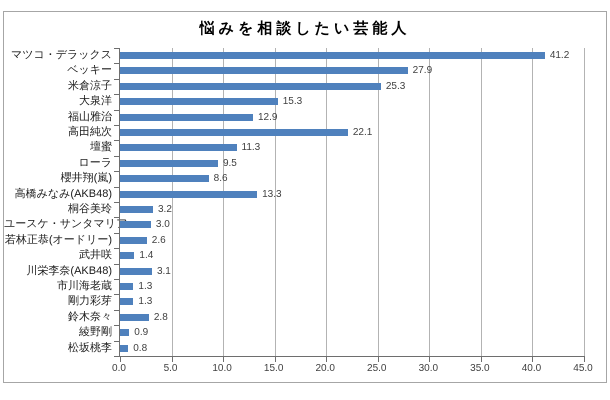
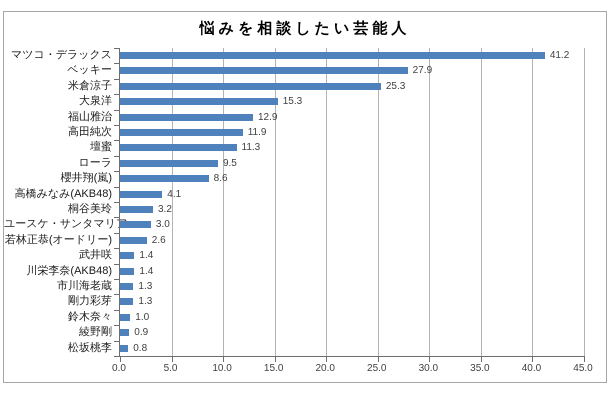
高田純次: 22.1 -> 11.9
高橋みなみ(AKB48): 13.3 -> 4.1
川栄李奈(AKB48): 3.1 -> 1.4
鈴木奈々: 2.8 -> 1.0
